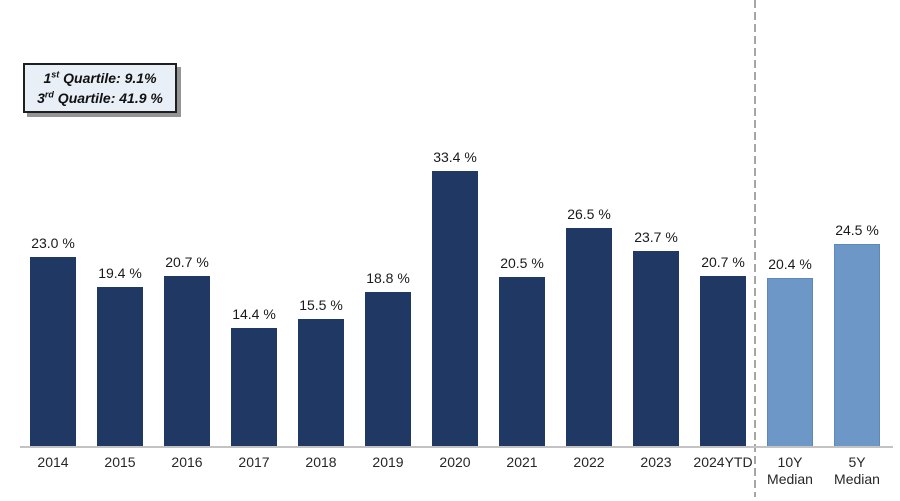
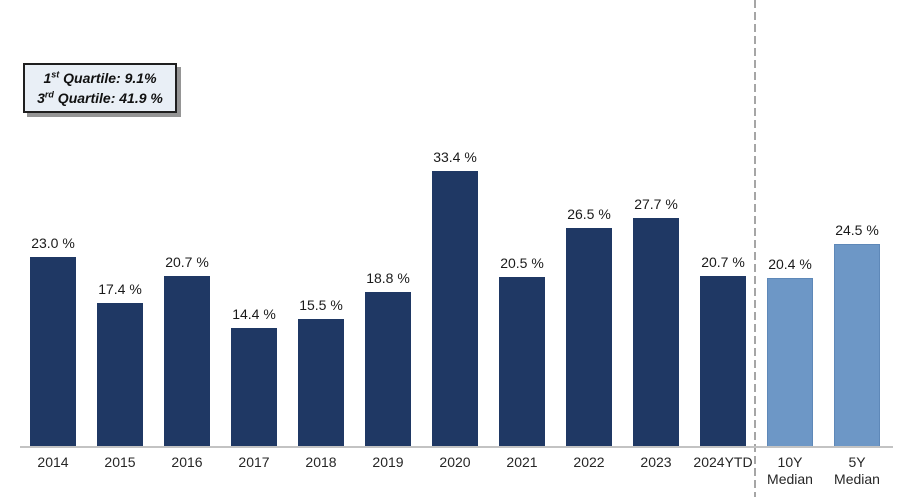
2015: 19.4 -> 17.4
2023: 23.7 -> 27.7
